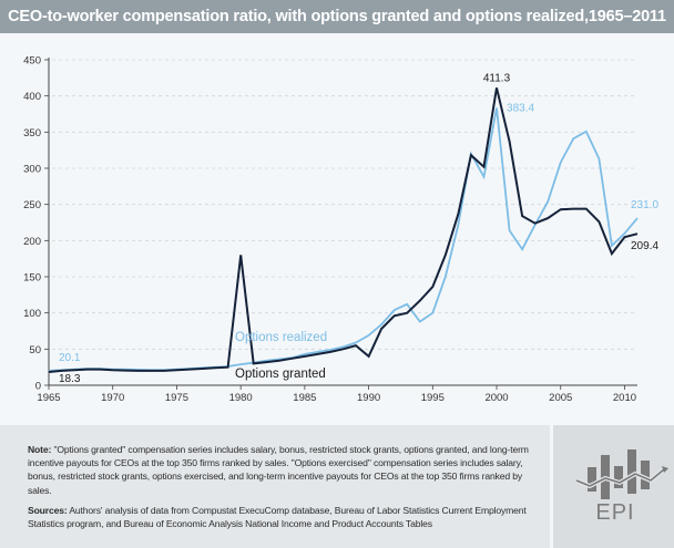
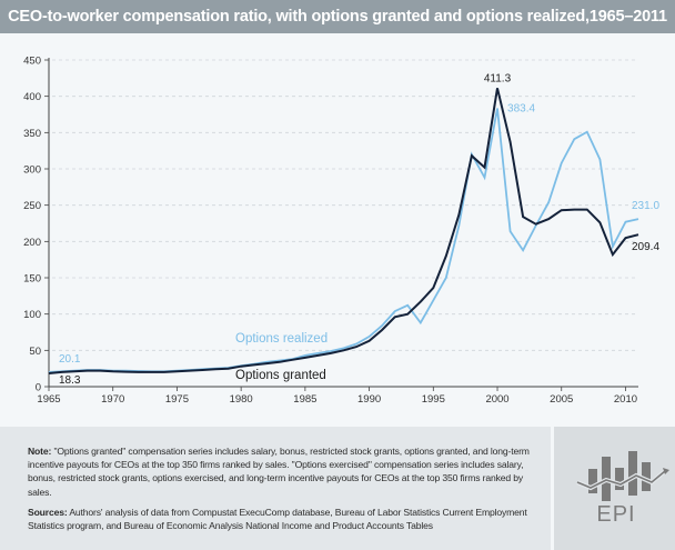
Options granted/1980: 180 -> 30
Options granted/1990: 40 -> 60
Options realized/1995: 100 -> 120
Options realized/2010: 210 -> 230
